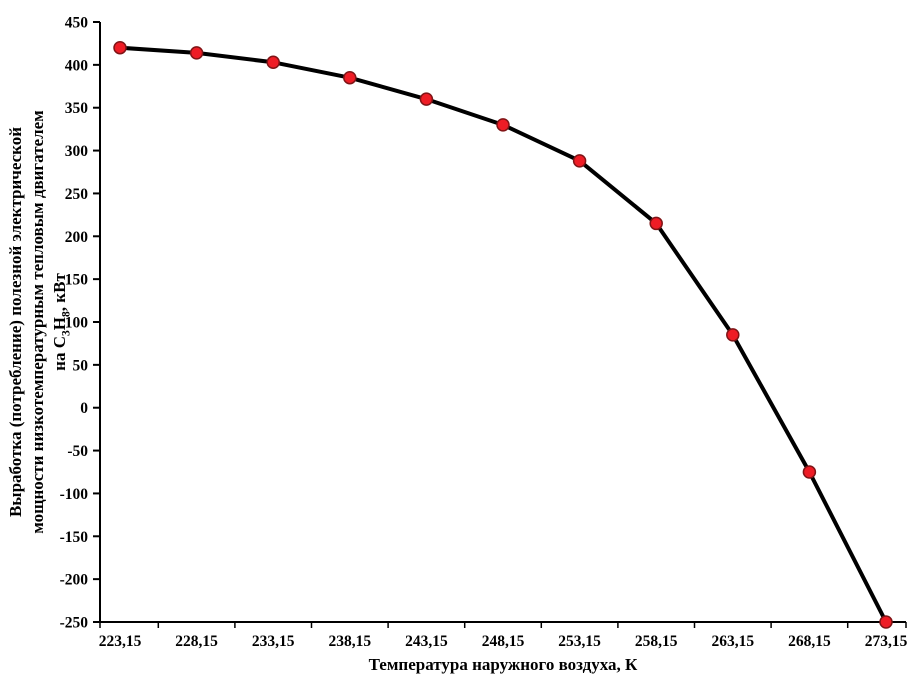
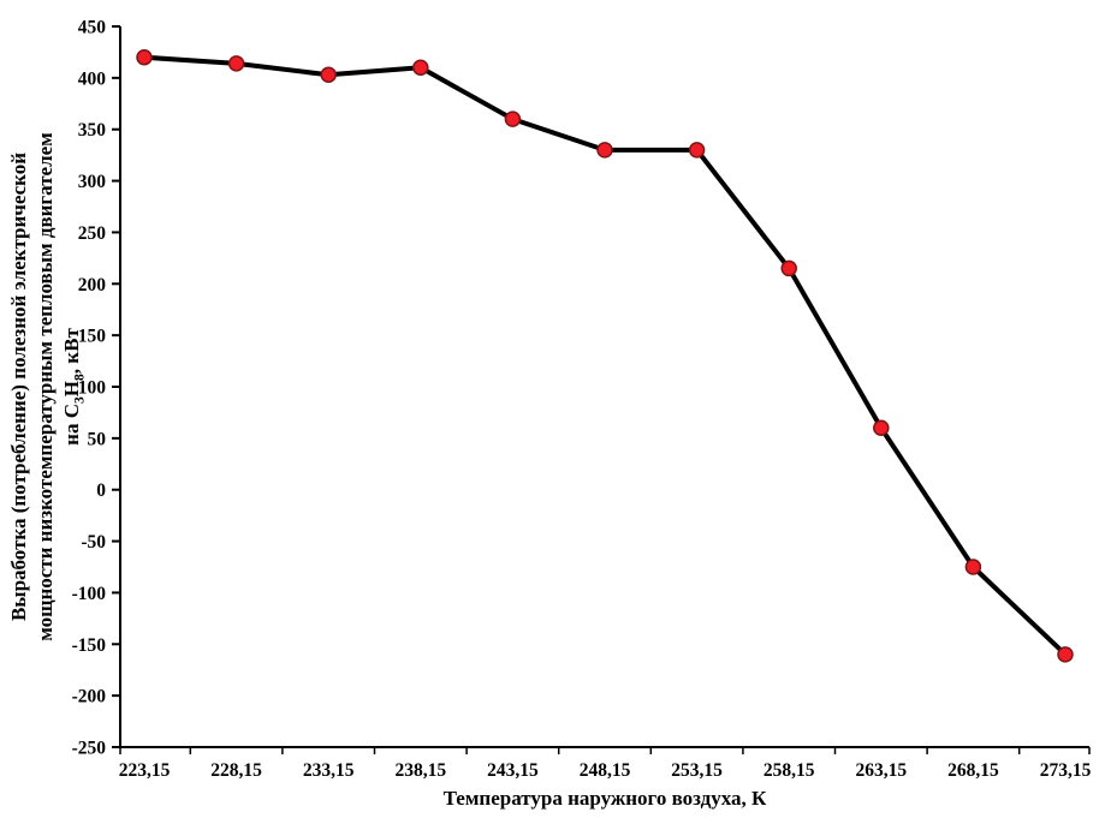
238,15: 380 -> 410
253,15: 290 -> 330
263,15: 80 -> 60
273,15: -250 -> -160
